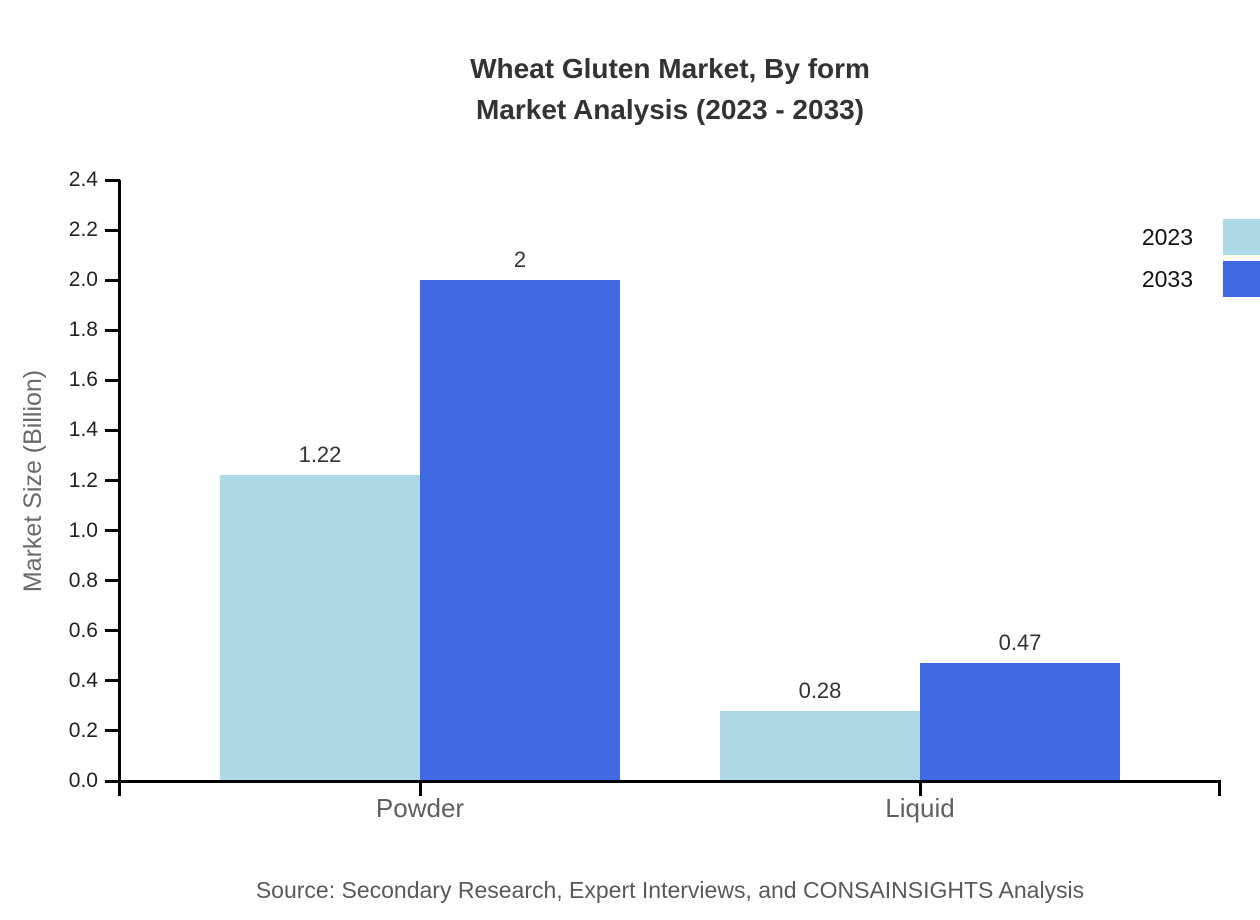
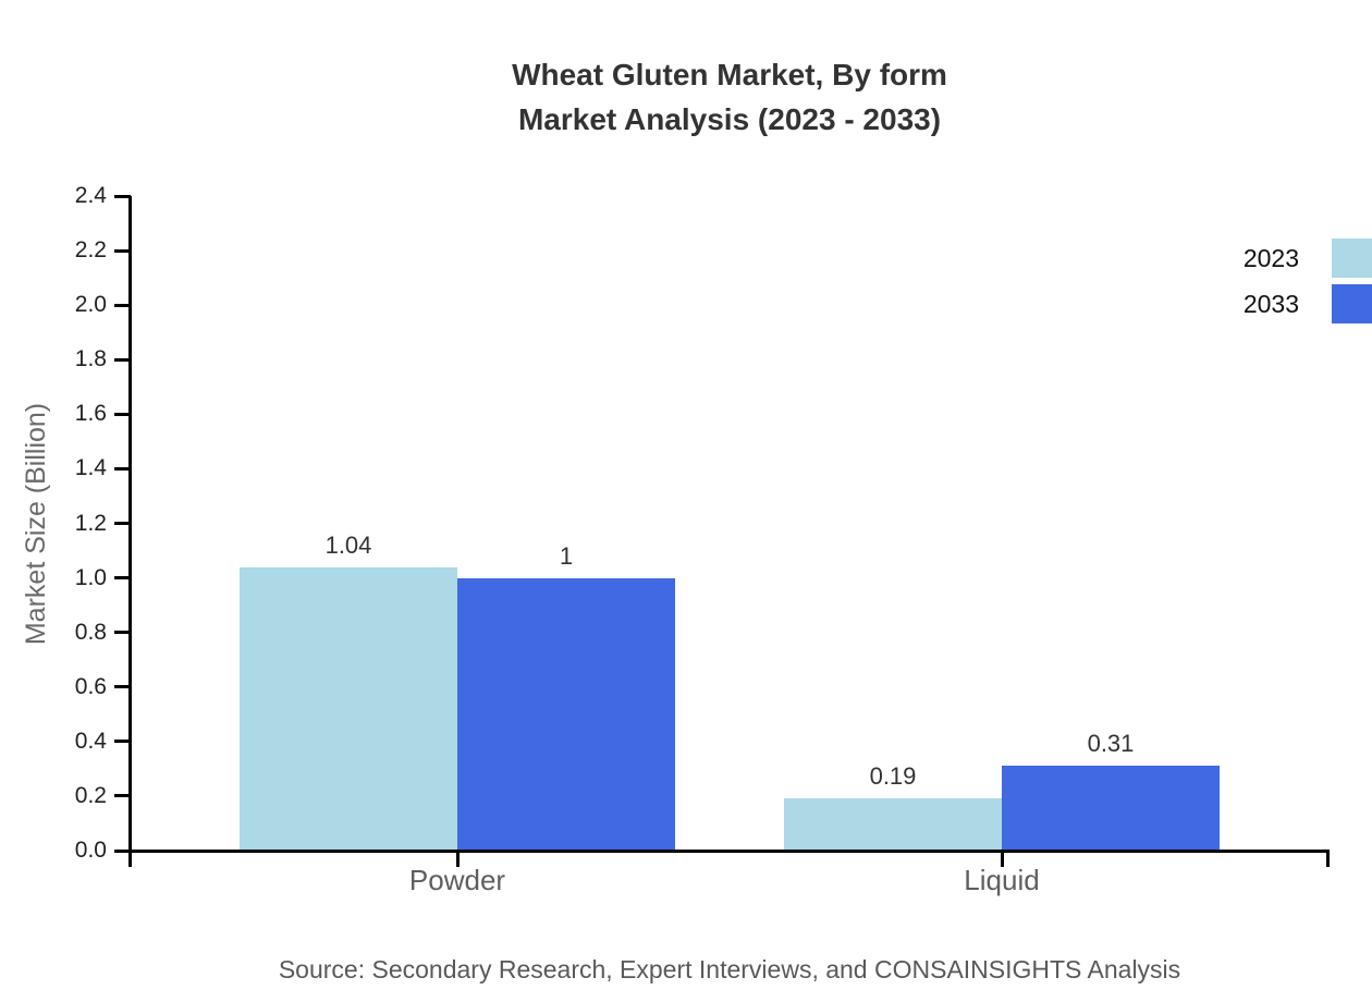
2023/Powder: 1.22 -> 1.04
2033/Powder: 2 -> 1
2023/Liquid: 0.28 -> 0.19
2033/Liquid: 0.47 -> 0.31
